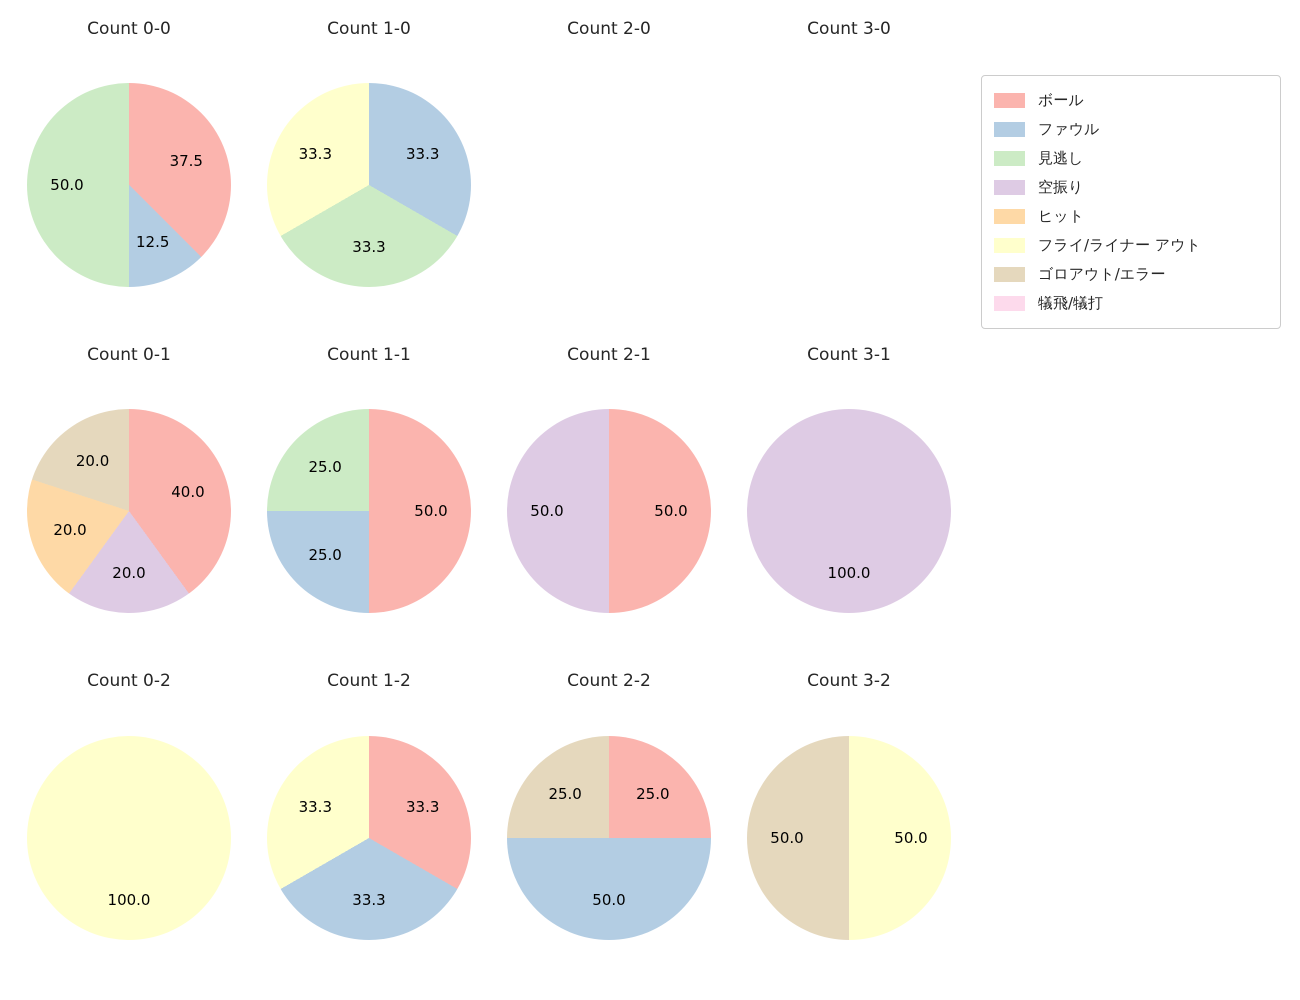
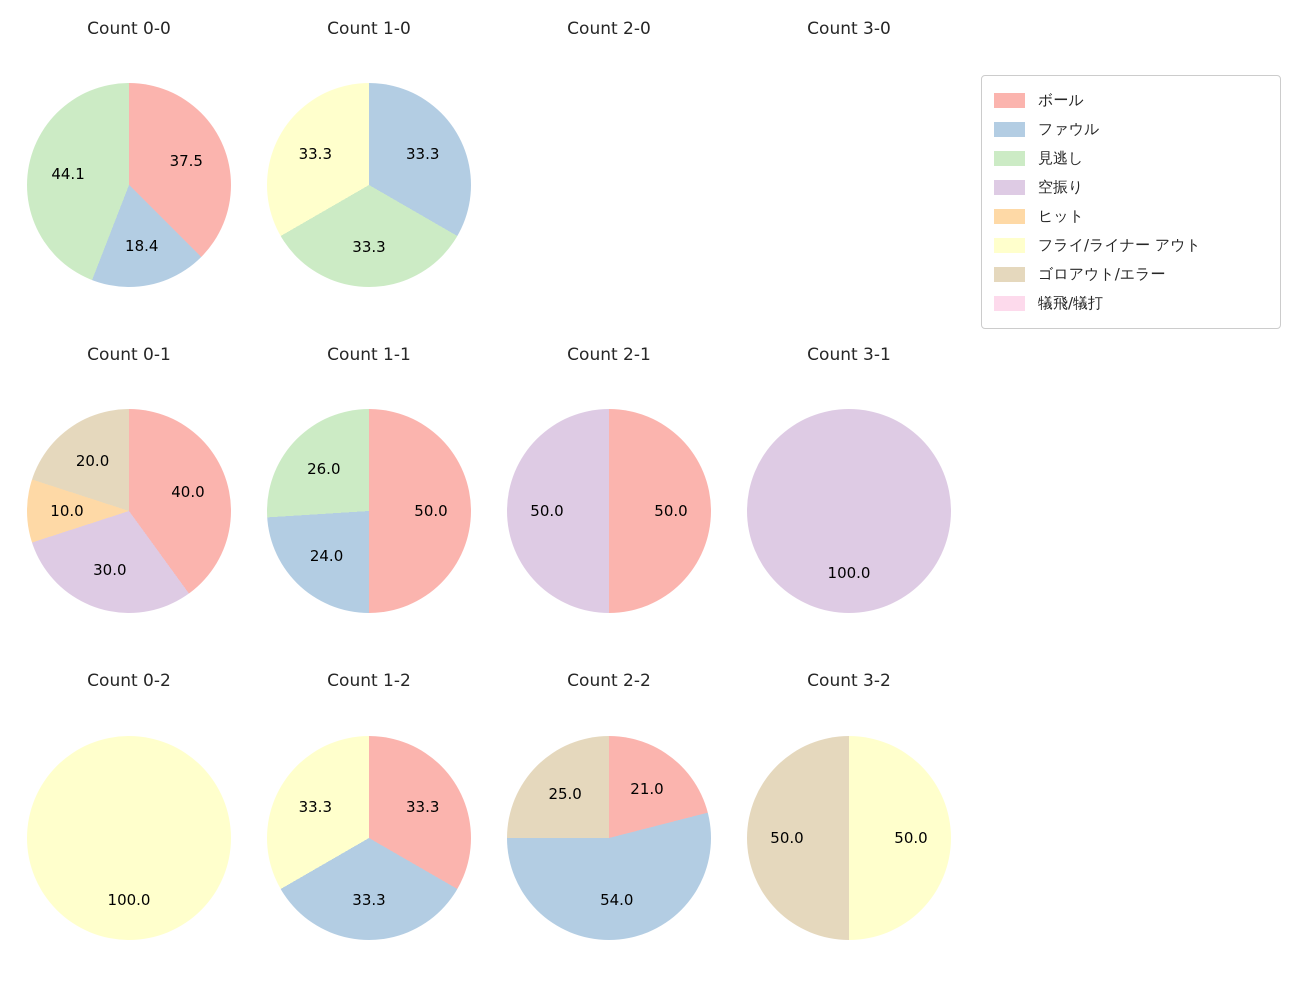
Count 0-0/ファウル: 12.5 -> 18.4
Count 0-0/見逃し: 50.0 -> 44.1
Count 0-1/空振り: 20.0 -> 30.0
Count 0-1/ヒット: 20.0 -> 10.0
Count 1-1/ファウル: 25.0 -> 24.0
Count 1-1/見逃し: 25.0 -> 26.0
Count 2-2/ボール: 25.0 -> 21.0
Count 2-2/ファウル: 50.0 -> 54.0
